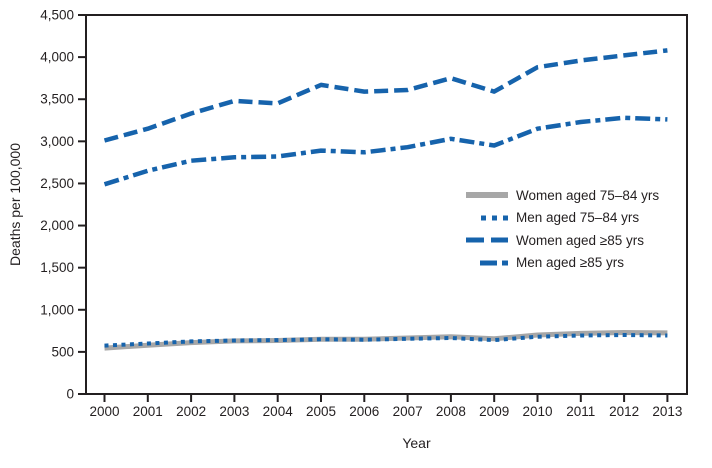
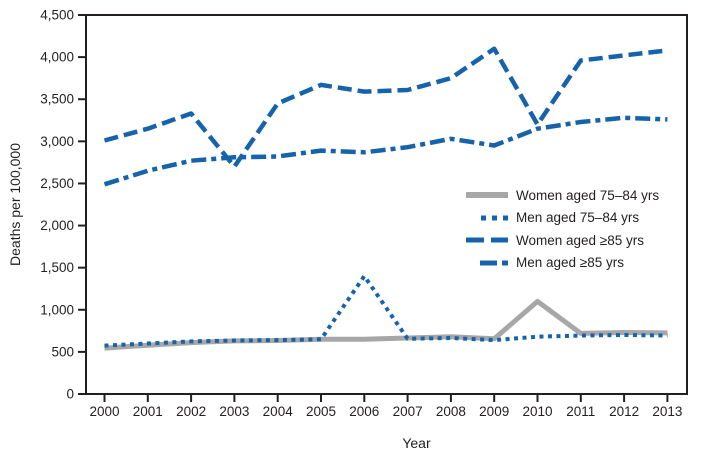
Women aged ≥85 yrs/2003: 3500 -> 2700
Men aged 75–84 yrs/2006: 600 -> 1400
Women aged ≥85 yrs/2009: 3600 -> 4100
Women aged 75–84 yrs/2010: 700 -> 1100
Women aged ≥85 yrs/2010: 3900 -> 3200
